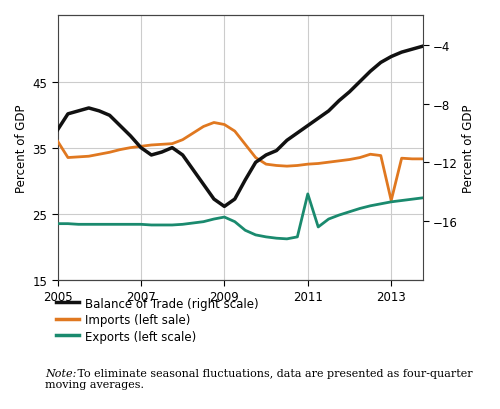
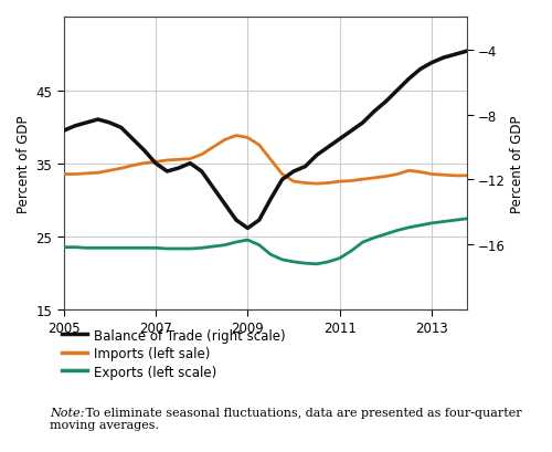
Balance of Trade (right scale)/2005: -9.8 -> -9.0
Imports (left sale)/2005: 36.0 -> 33.5
Exports (left scale)/2011: 28.0 -> 22.0
Imports (left sale)/2013: 27.0 -> 33.5
